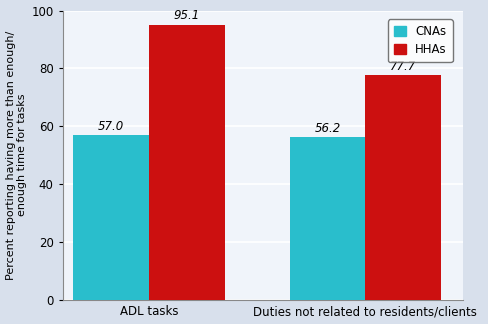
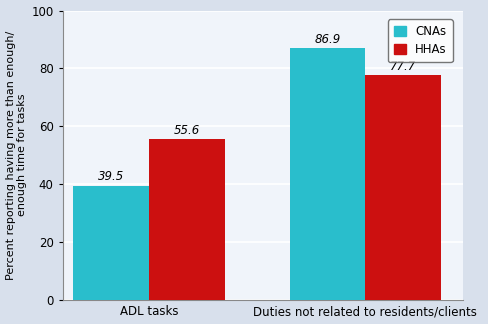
CNAs/ADL tasks: 57.0 -> 39.5
HHAs/ADL tasks: 95.1 -> 55.6
CNAs/Duties not related to residents/clients: 56.2 -> 86.9
